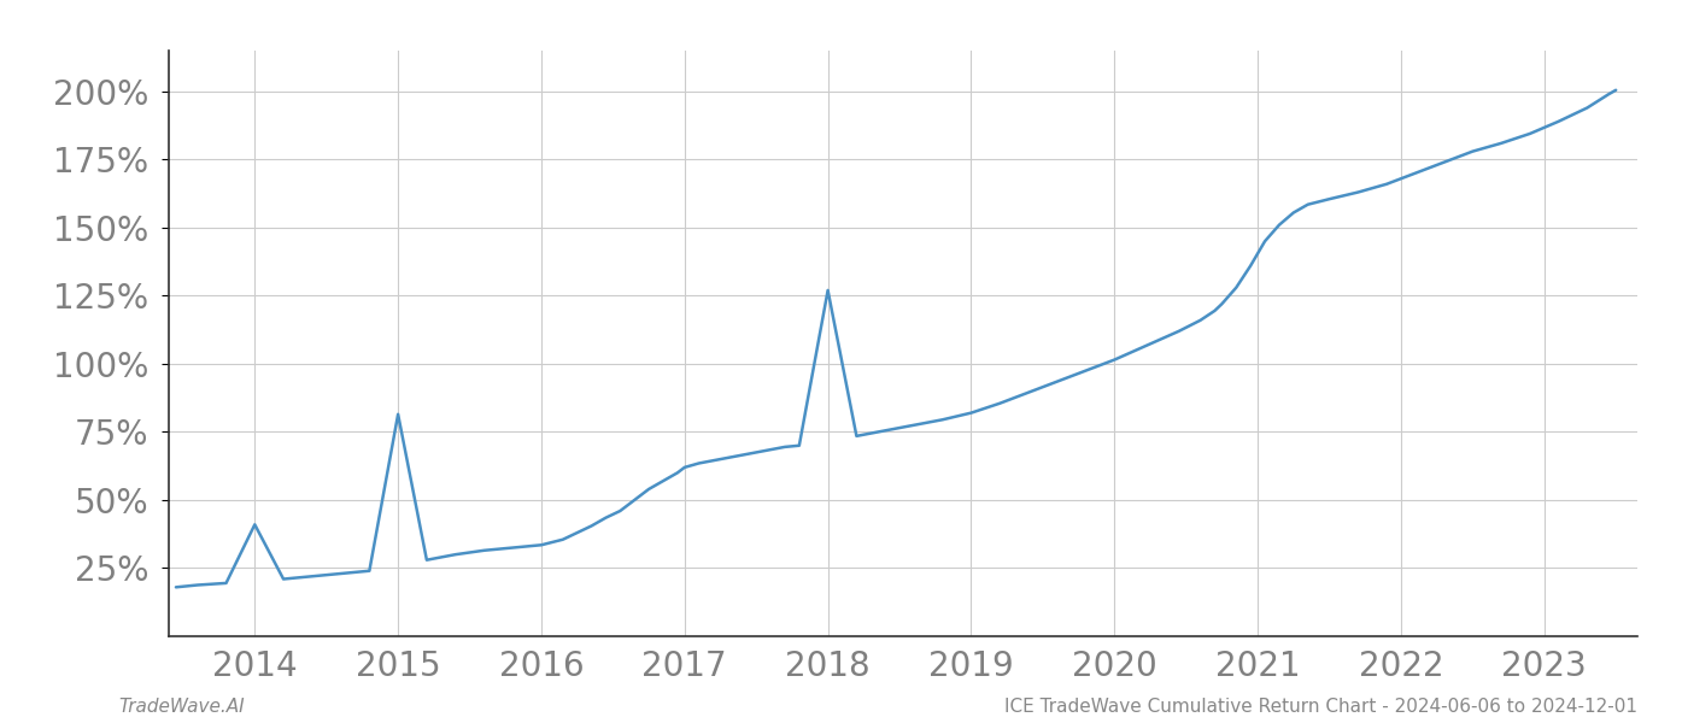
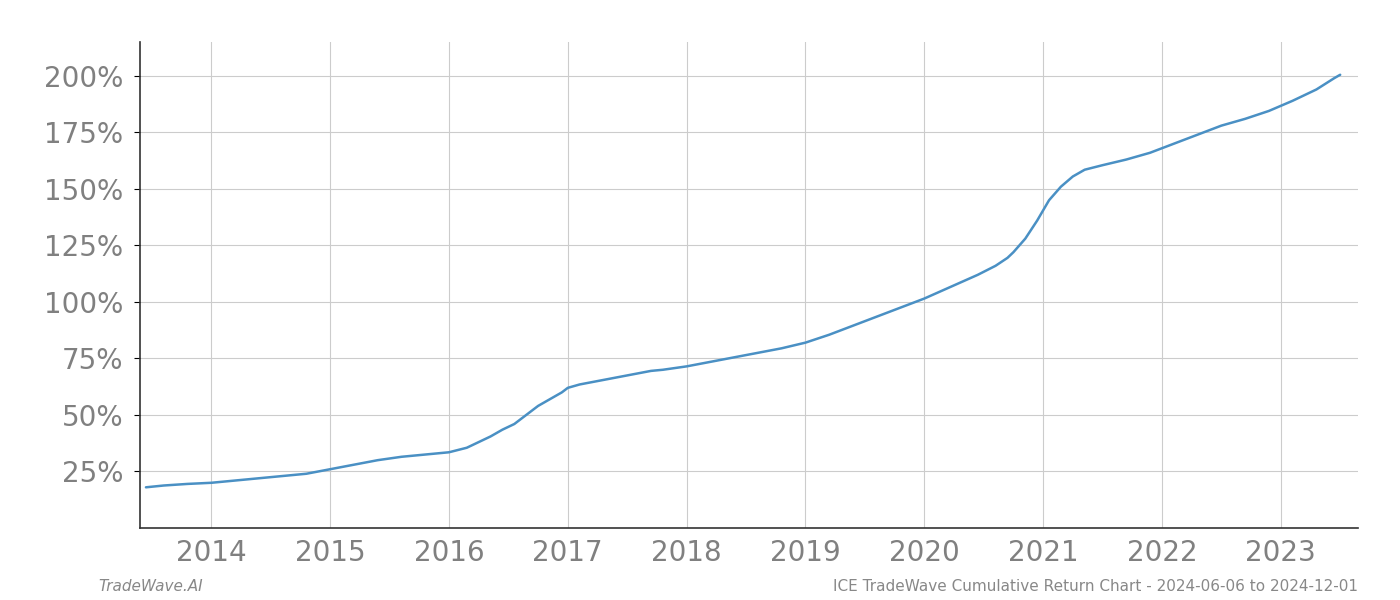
2014: 41.0% -> 20.0%
2015: 81.5% -> 26.0%
2018: 127.0% -> 71.5%
